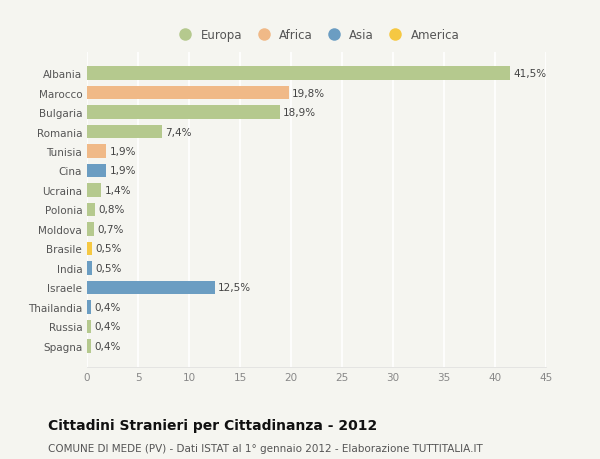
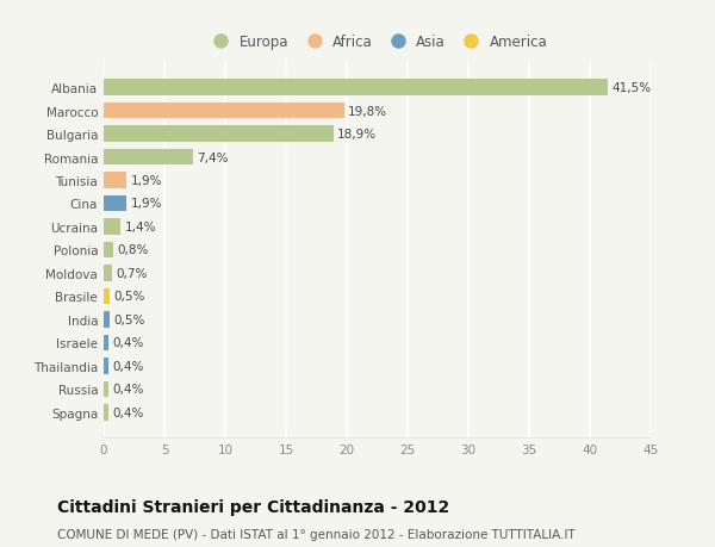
Israele: 12,5% -> 0,4%
